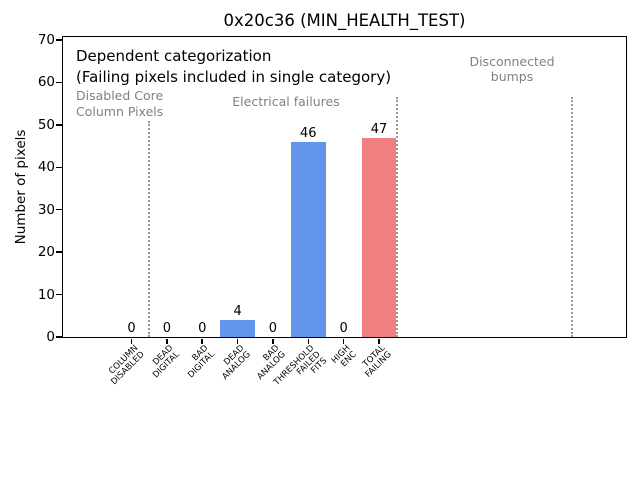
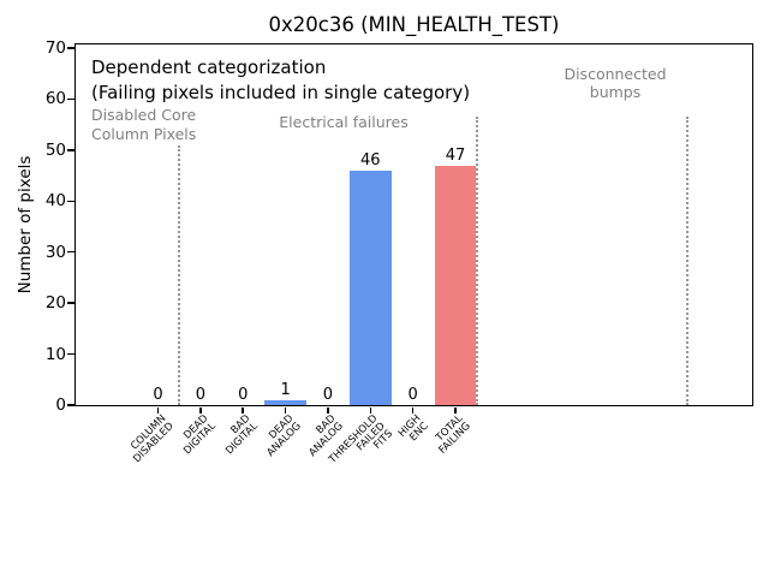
DEAD ANALOG: 4 -> 1
